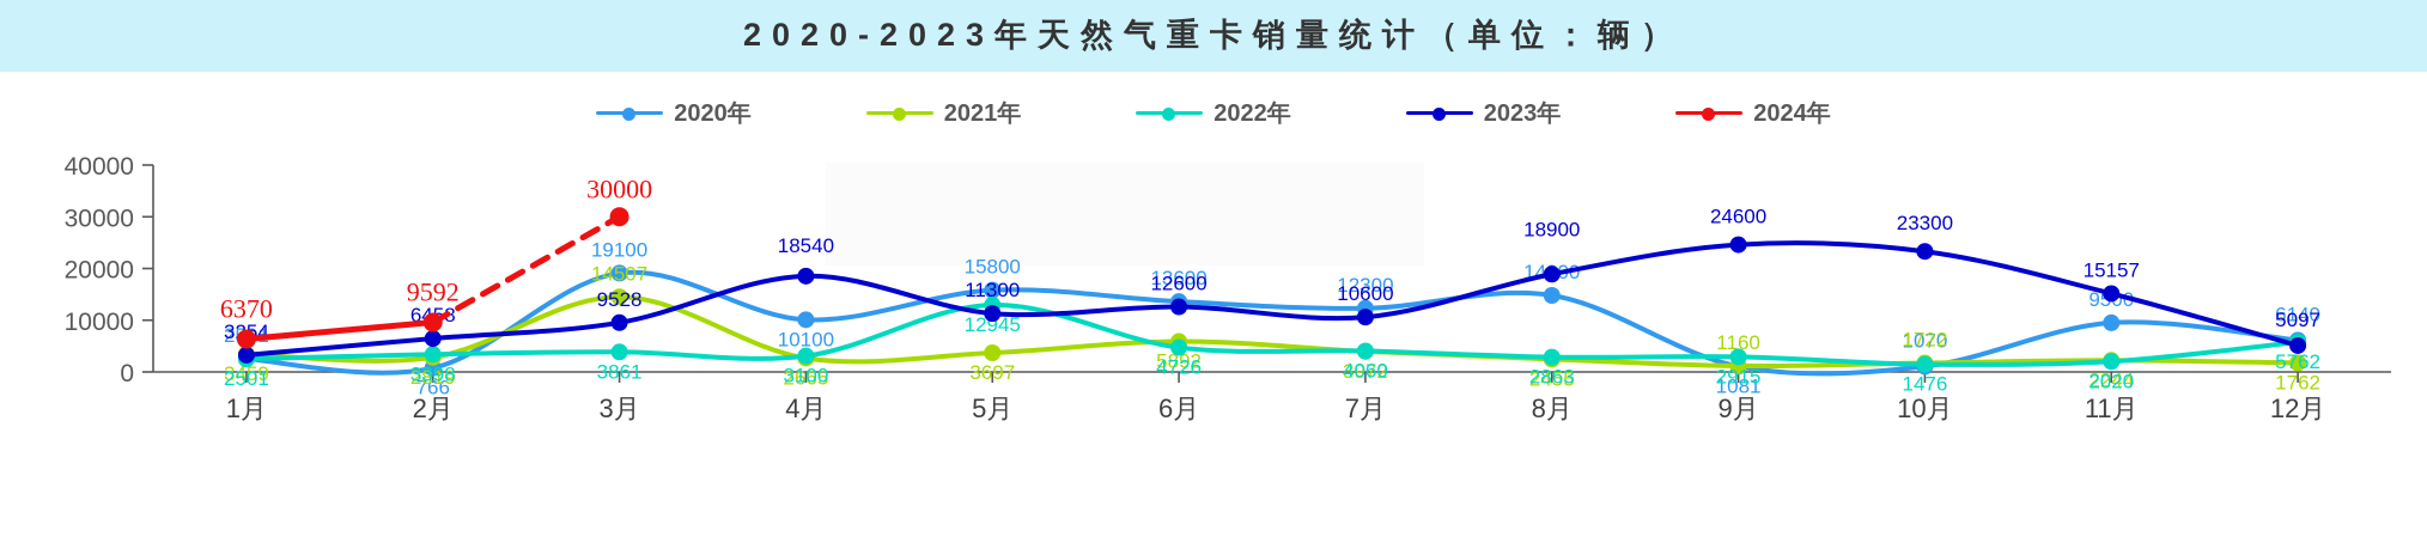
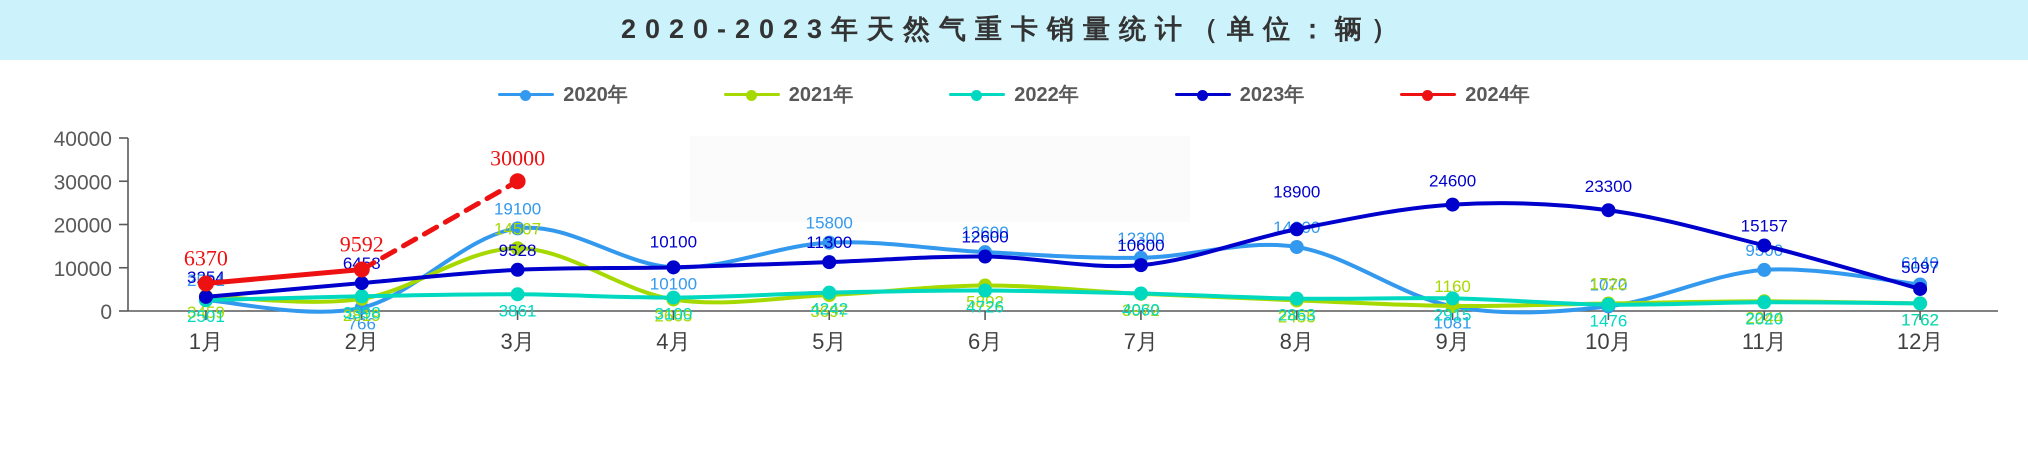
2023年/4月: 18540 -> 10100
2022年/5月: 12945 -> 4242
2022年/12月: 5762 -> 1762
